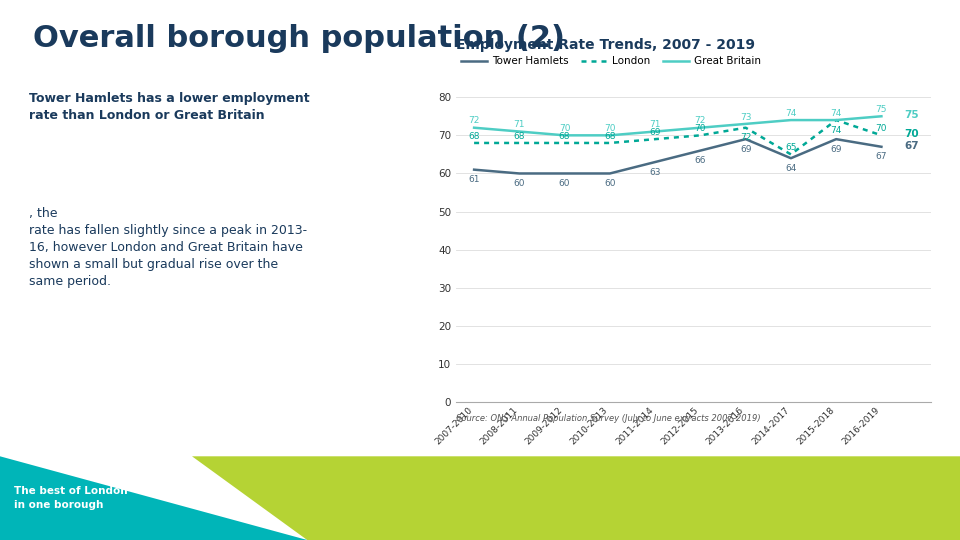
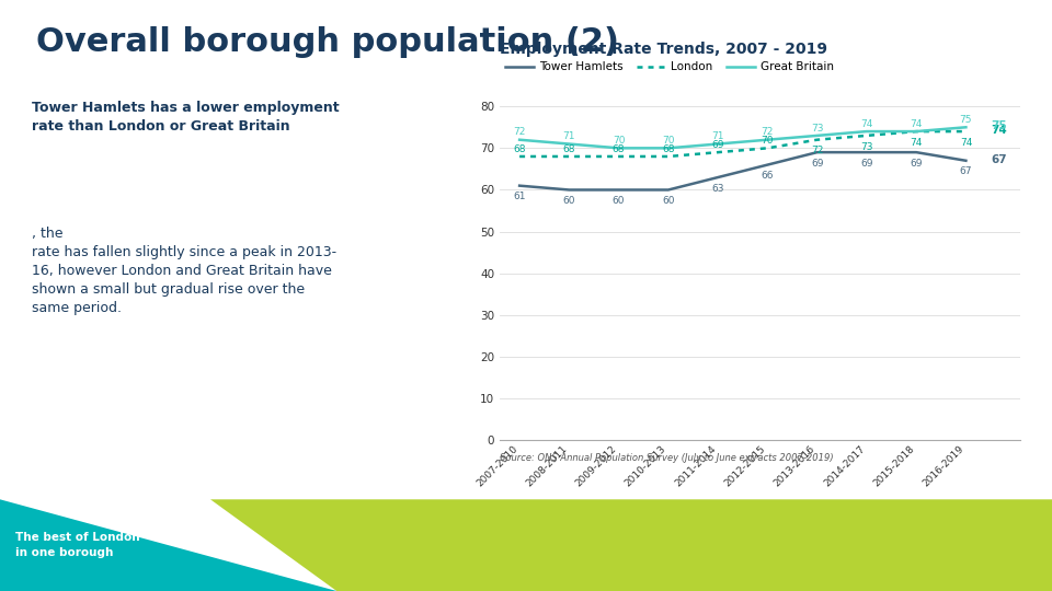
Tower Hamlets/2014-2017: 64 -> 69
London/2014-2017: 65 -> 73
London/2016-2019: 70 -> 74
